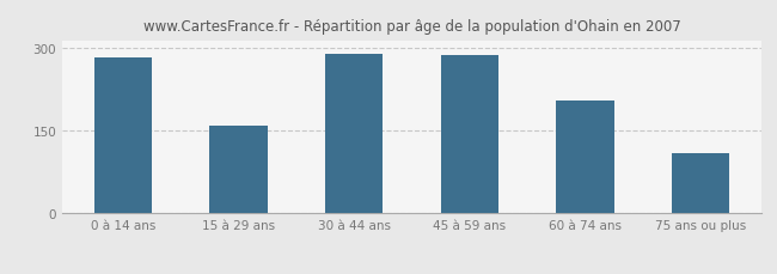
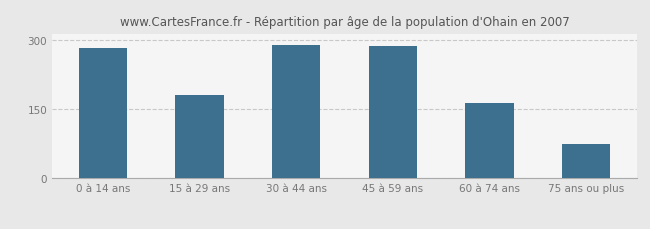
15 à 29 ans: 160 -> 181
60 à 74 ans: 205 -> 165
75 ans ou plus: 110 -> 75
